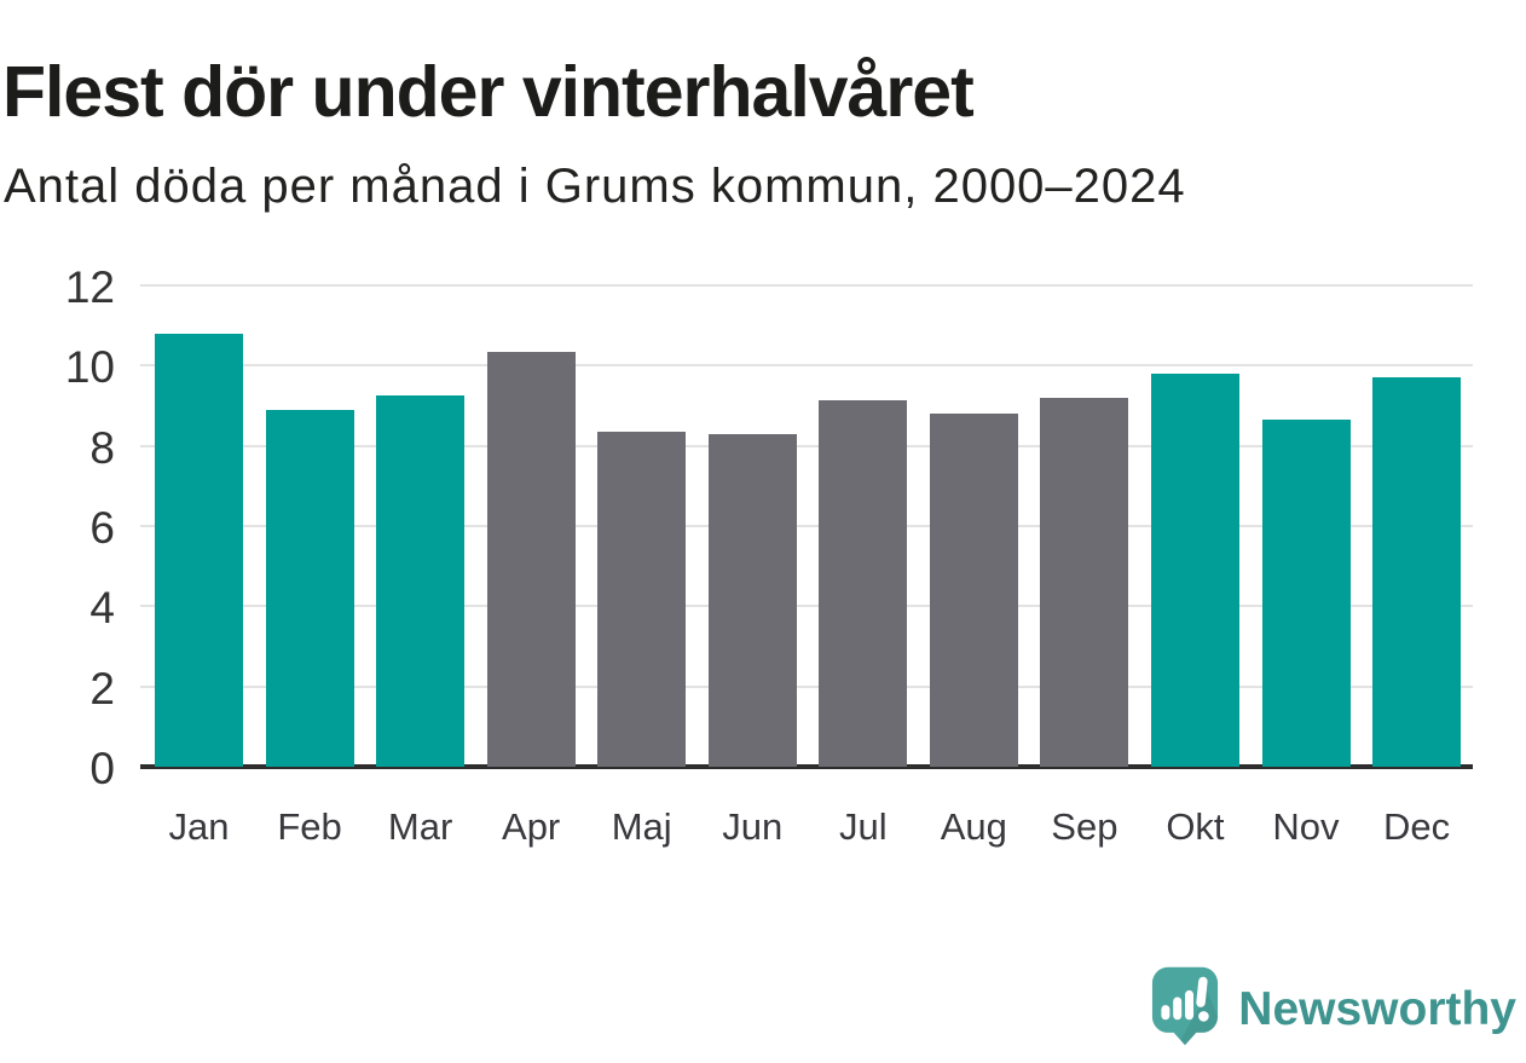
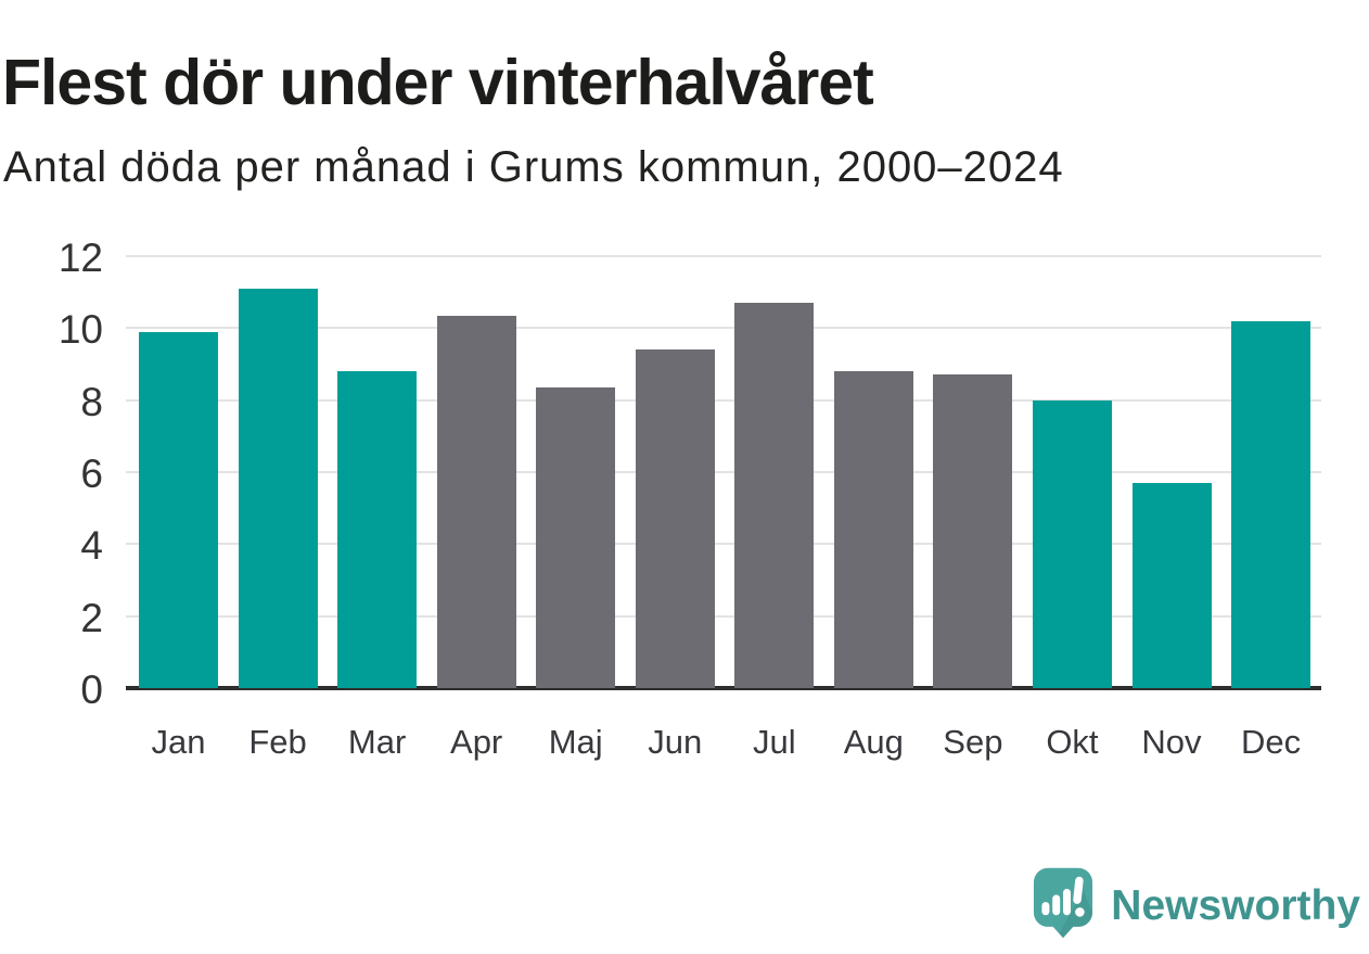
Jan: 10.8 -> 9.9
Feb: 8.9 -> 11.1
Mar: 9.2 -> 8.8
Jun: 8.3 -> 9.4
Jul: 9.2 -> 10.7
Sep: 9.2 -> 8.7
Okt: 9.8 -> 8.0
Nov: 8.7 -> 5.7
Dec: 9.7 -> 10.2
